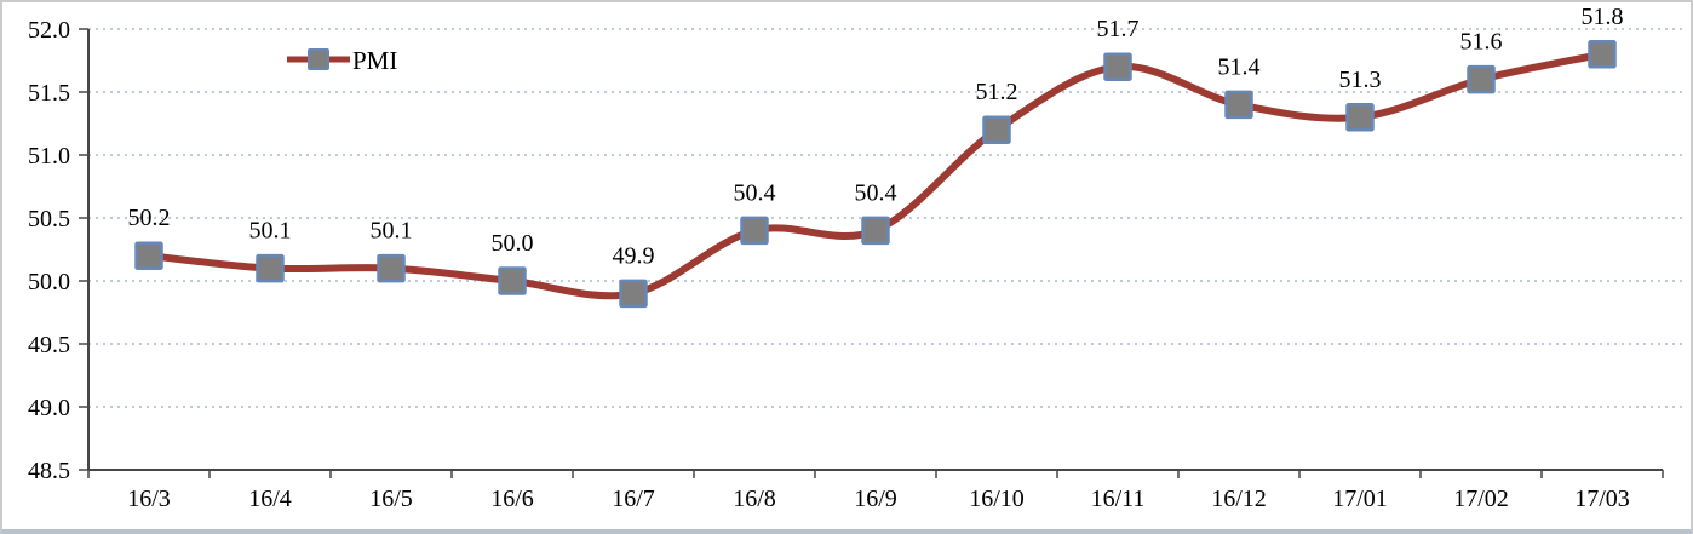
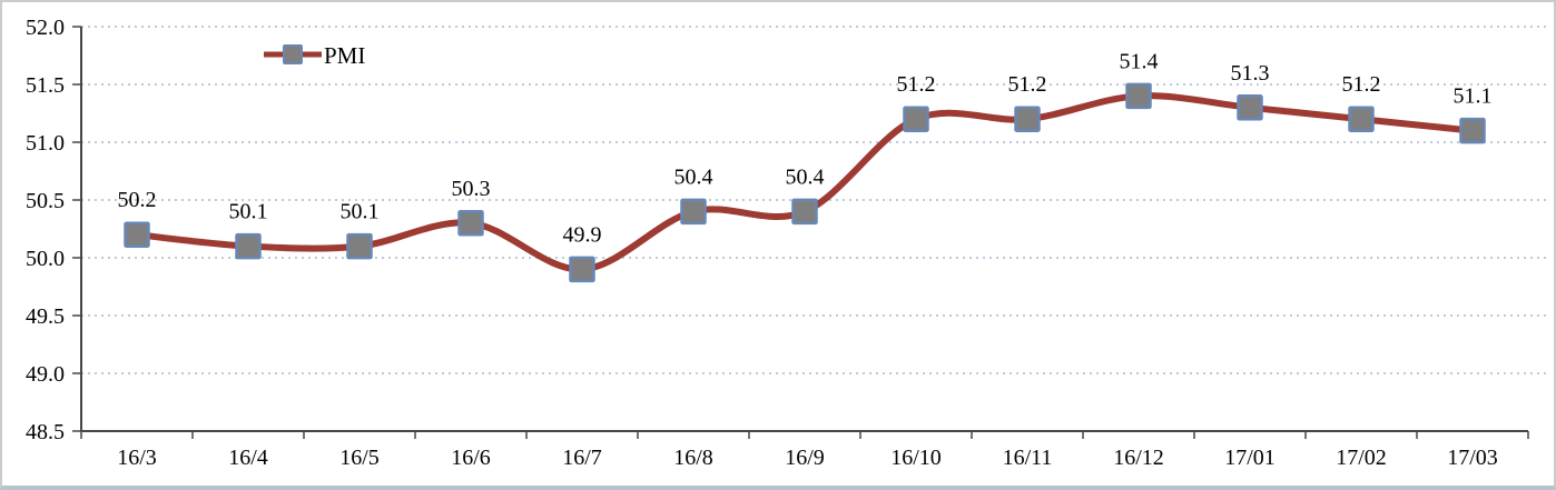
16/6: 50.0 -> 50.3
16/11: 51.7 -> 51.2
17/02: 51.6 -> 51.2
17/03: 51.8 -> 51.1
